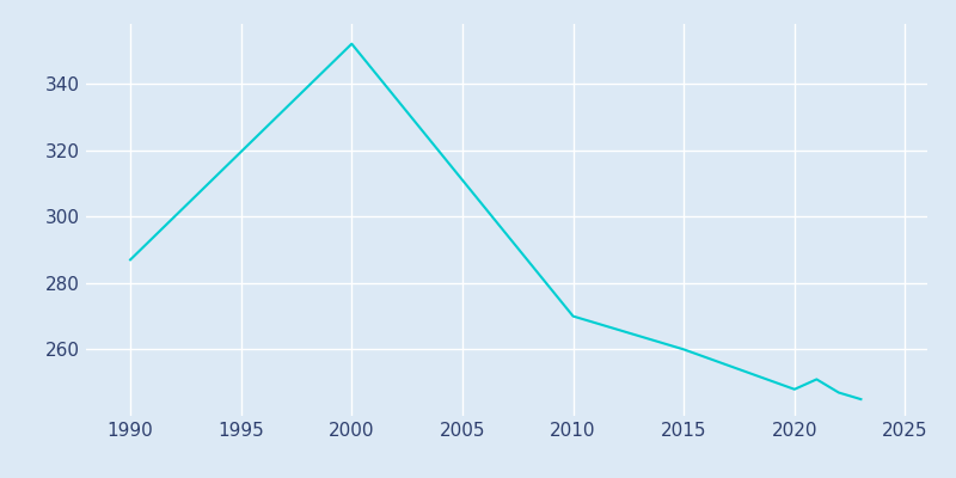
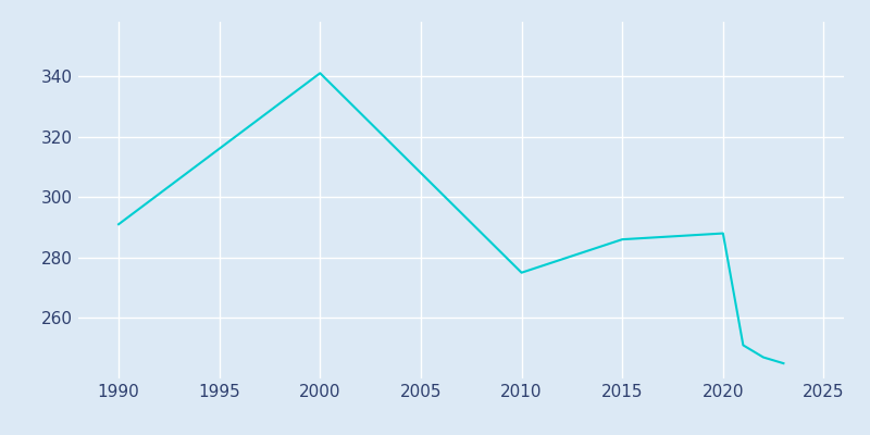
1990: 287 -> 291
2000: 352 -> 341
2010: 270 -> 275
2015: 260 -> 286
2020: 248 -> 288
